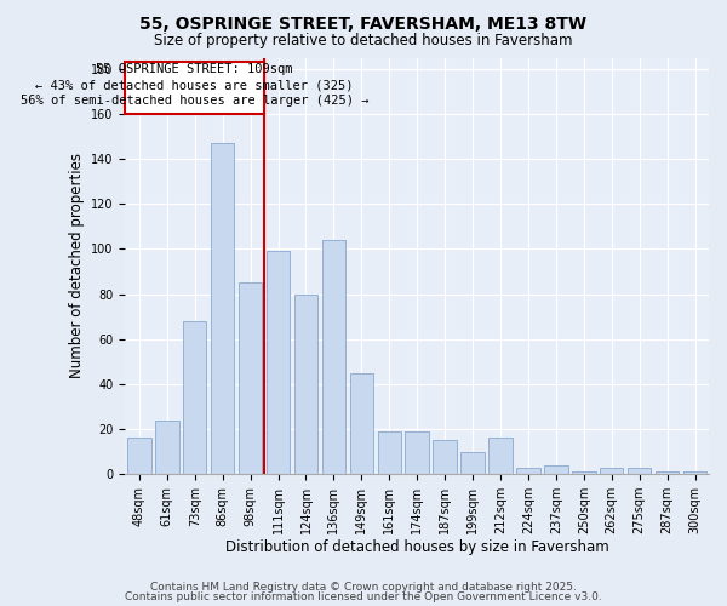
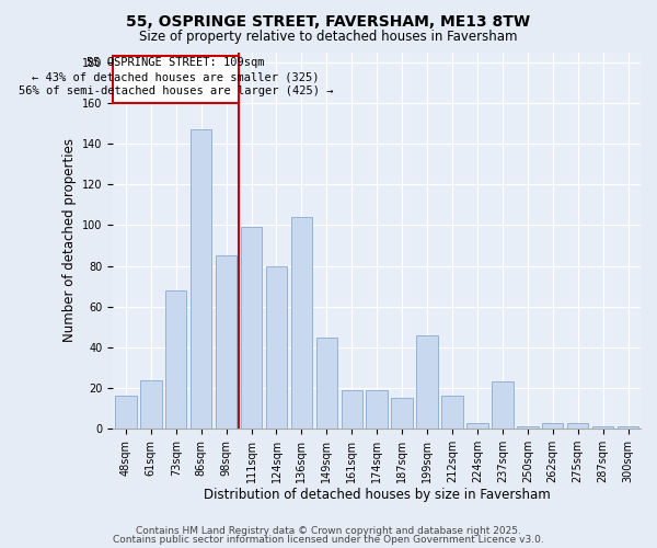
199sqm: 10 -> 46
237sqm: 4 -> 23
